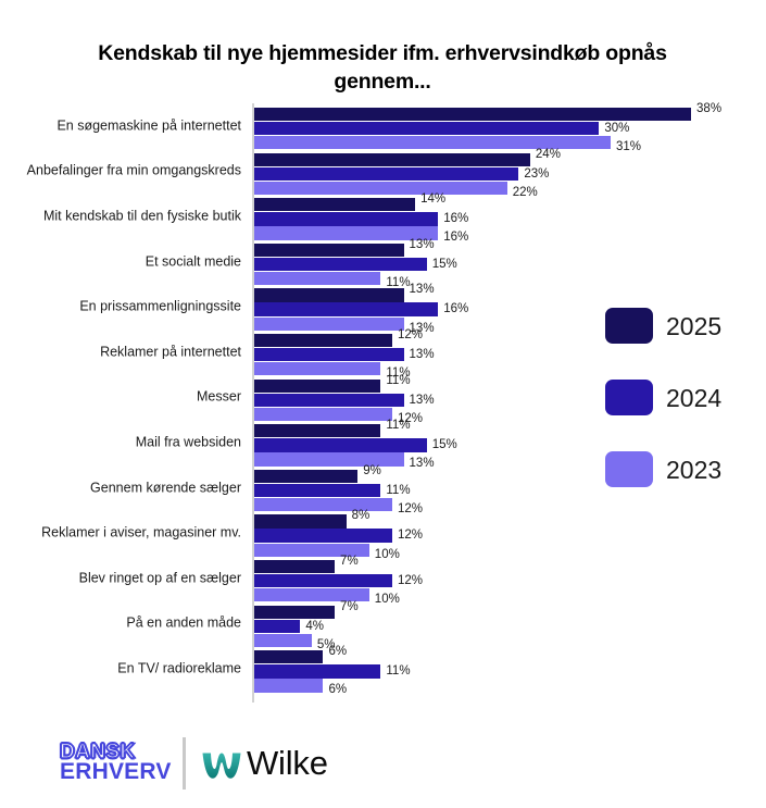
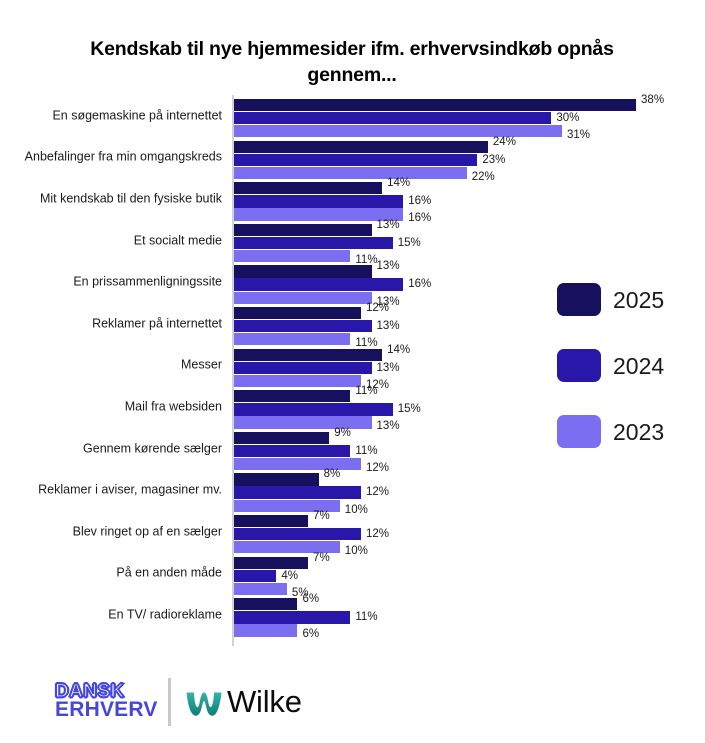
2025/Messer: 11% -> 14%
